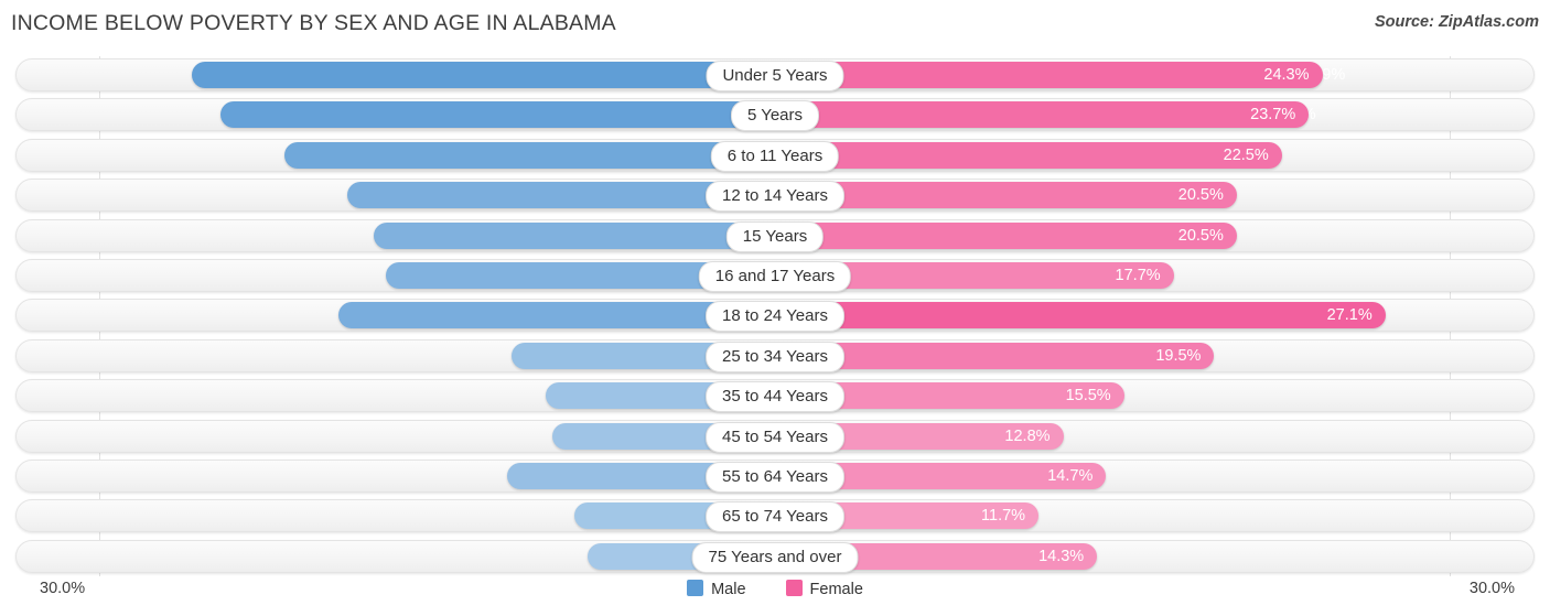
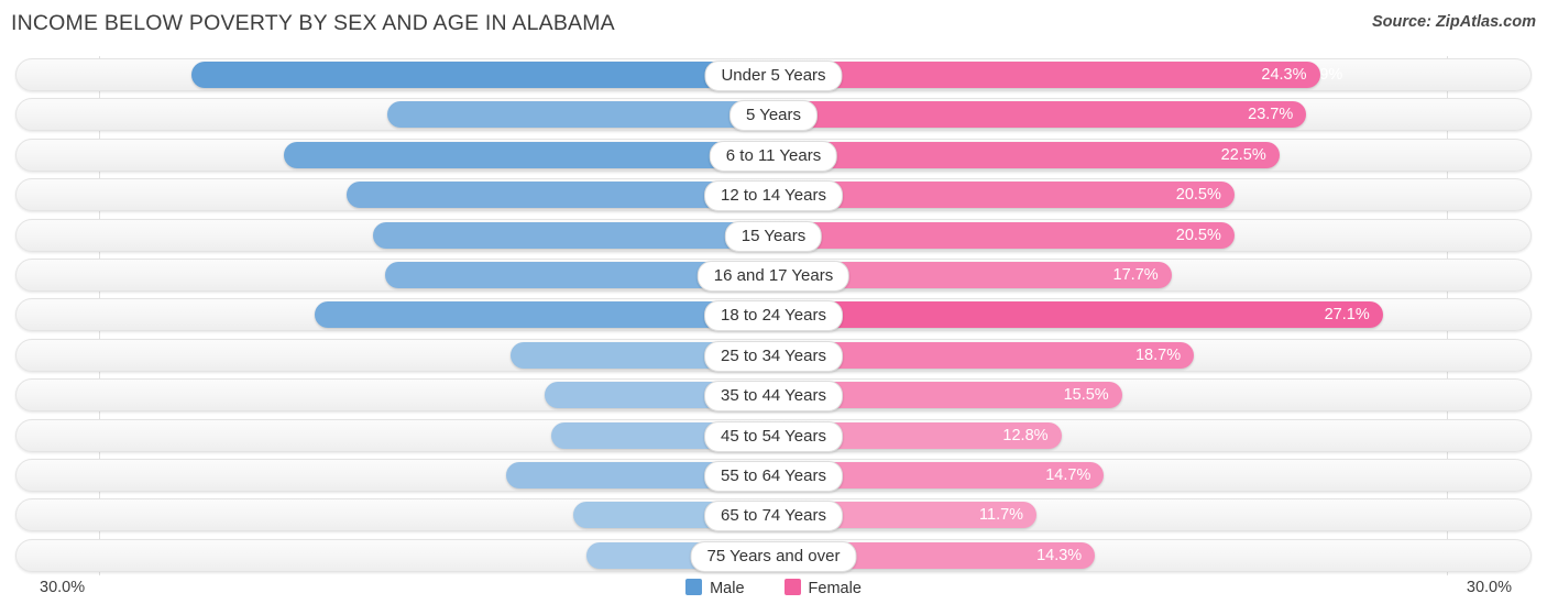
Male/5 Years: 24.6% -> 17.2%
Male/18 to 24 Years: 19.4% -> 20.4%
Female/25 to 34 Years: 19.5% -> 18.7%
